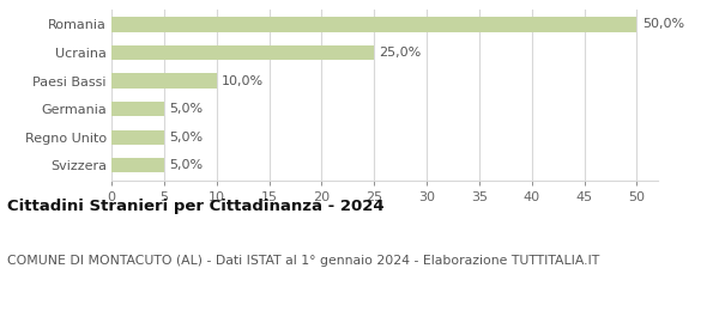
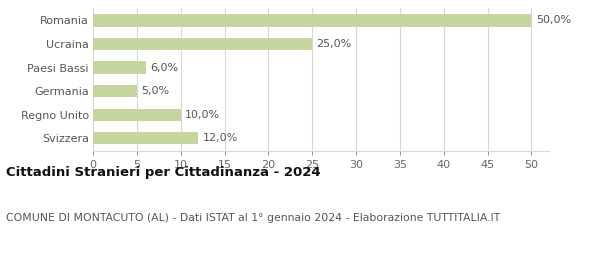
Paesi Bassi: 10,0% -> 6,0%
Regno Unito: 5,0% -> 10,0%
Svizzera: 5,0% -> 12,0%
